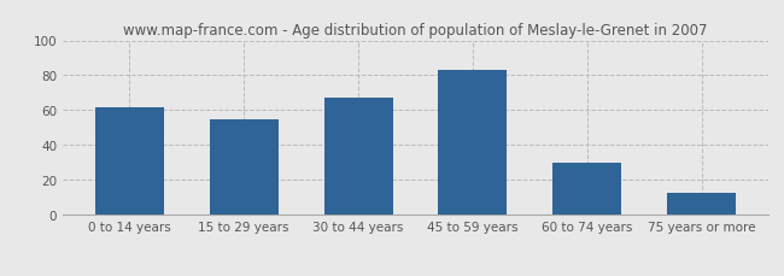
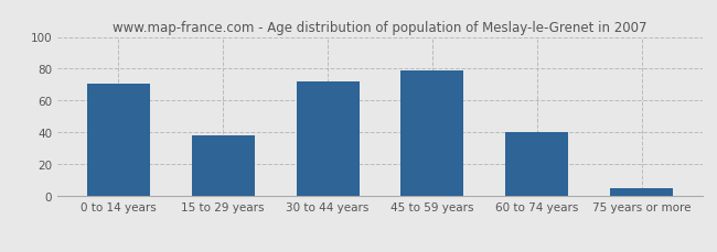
0 to 14 years: 62 -> 71
15 to 29 years: 55 -> 38
30 to 44 years: 67 -> 72
45 to 59 years: 83 -> 79
60 to 74 years: 30 -> 40
75 years or more: 13 -> 5
